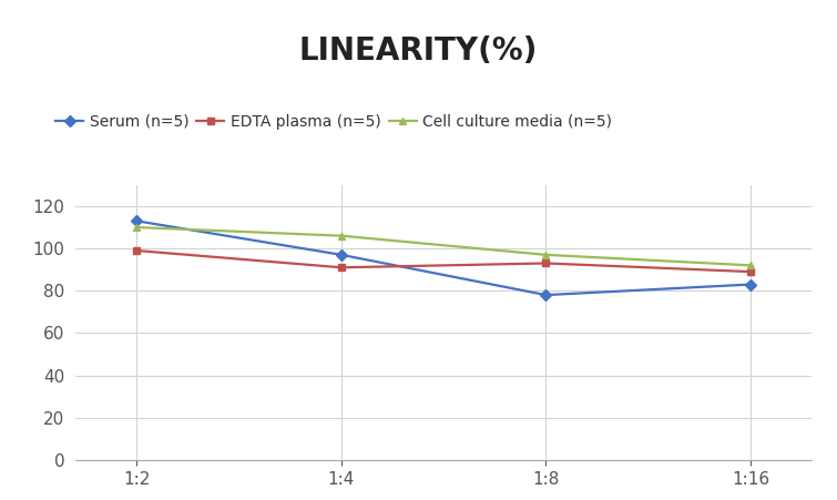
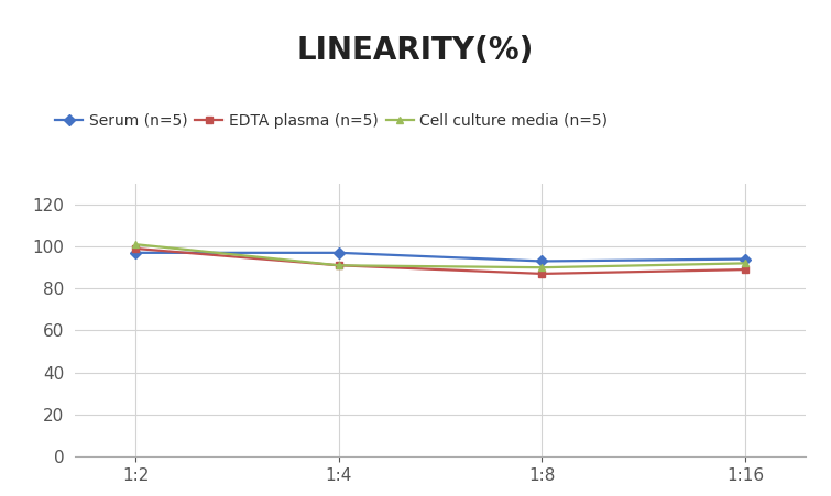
Serum (n=5)/1:2: 113 -> 97
Cell culture media (n=5)/1:2: 110 -> 101
Cell culture media (n=5)/1:4: 106 -> 91
Serum (n=5)/1:8: 78 -> 93
EDTA plasma (n=5)/1:8: 93 -> 87
Cell culture media (n=5)/1:8: 97 -> 90
Serum (n=5)/1:16: 83 -> 94
